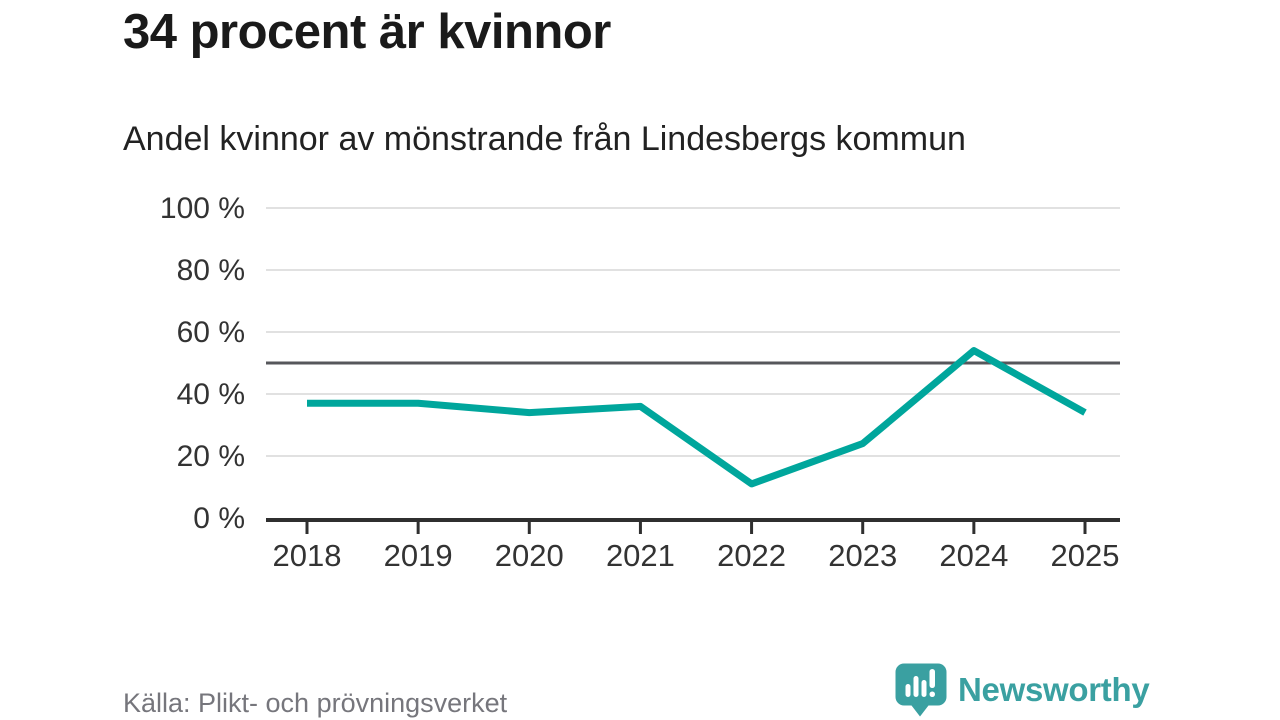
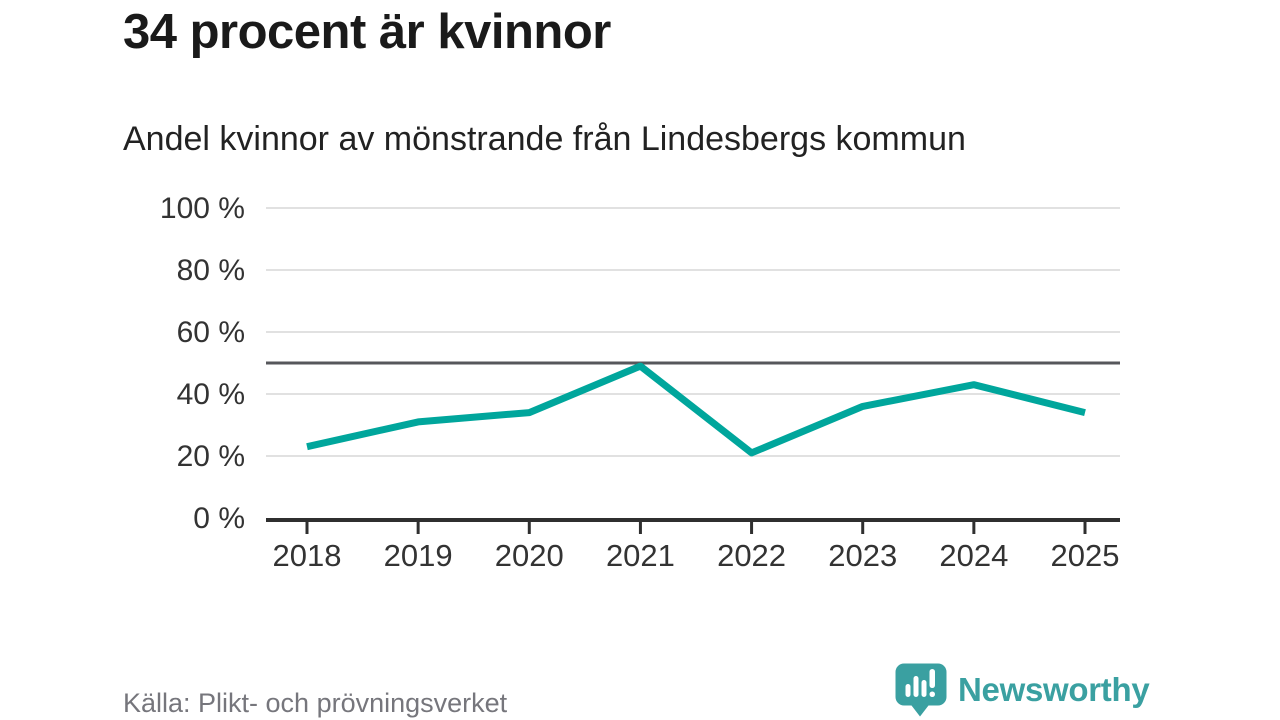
2018: 37% -> 23%
2019: 37% -> 31%
2021: 36% -> 49%
2022: 11% -> 21%
2023: 24% -> 36%
2024: 54% -> 43%
